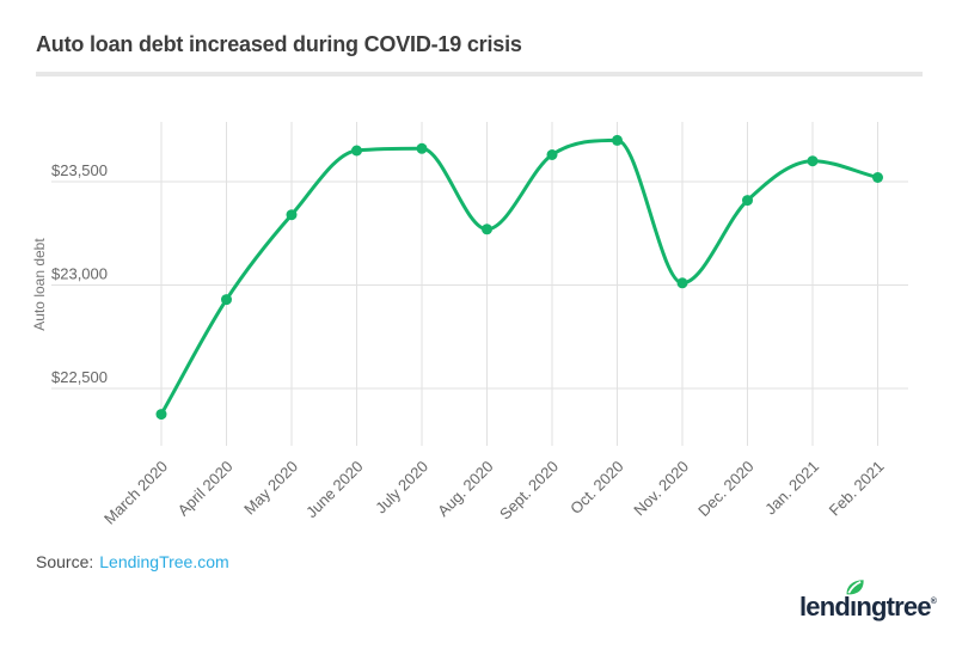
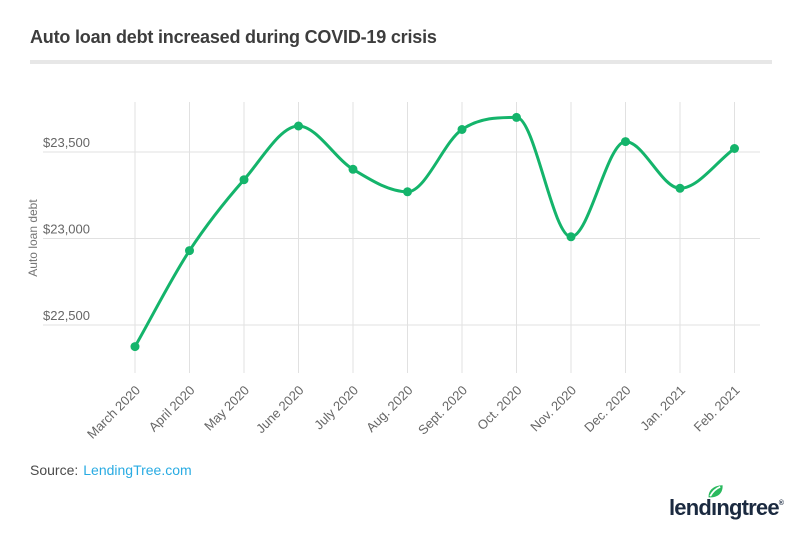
July 2020: $23660 -> $23400
Dec. 2020: $23410 -> $23560
Jan. 2021: $23600 -> $23290
